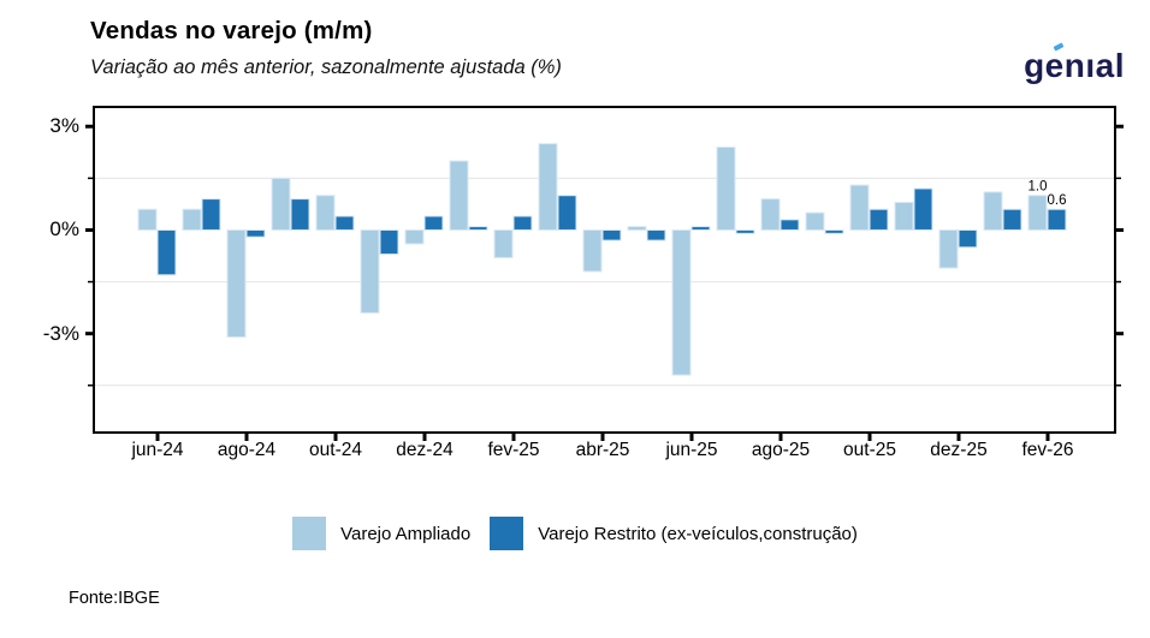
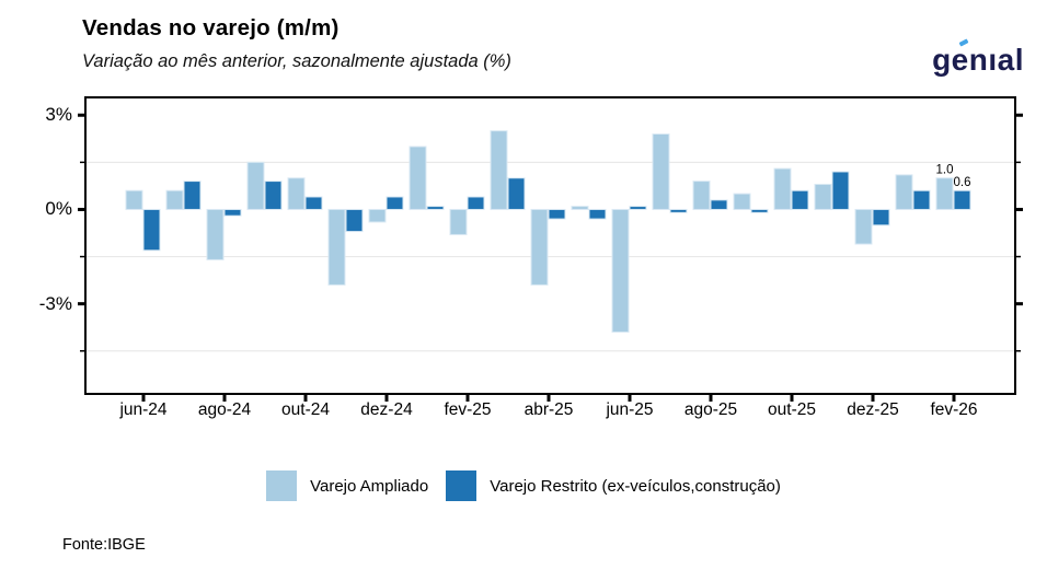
Varejo Ampliado/ago-24: -3.1% -> -1.6%
Varejo Ampliado/abr-25: -1.2% -> -2.4%
Varejo Ampliado/jun-25: -4.2% -> -3.9%
